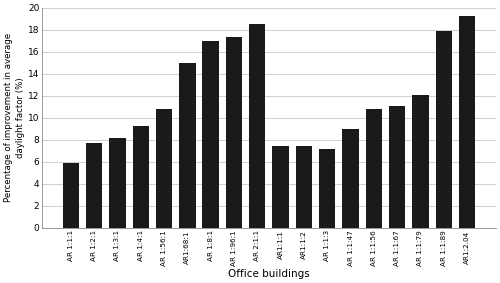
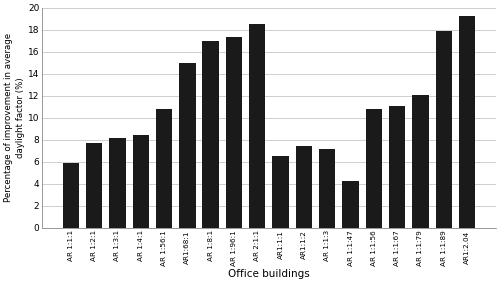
AR 1:4:1: 9.2 -> 8.4
AR1:1:1: 7.4 -> 6.5
AR 1:1:47: 9.0 -> 4.2
